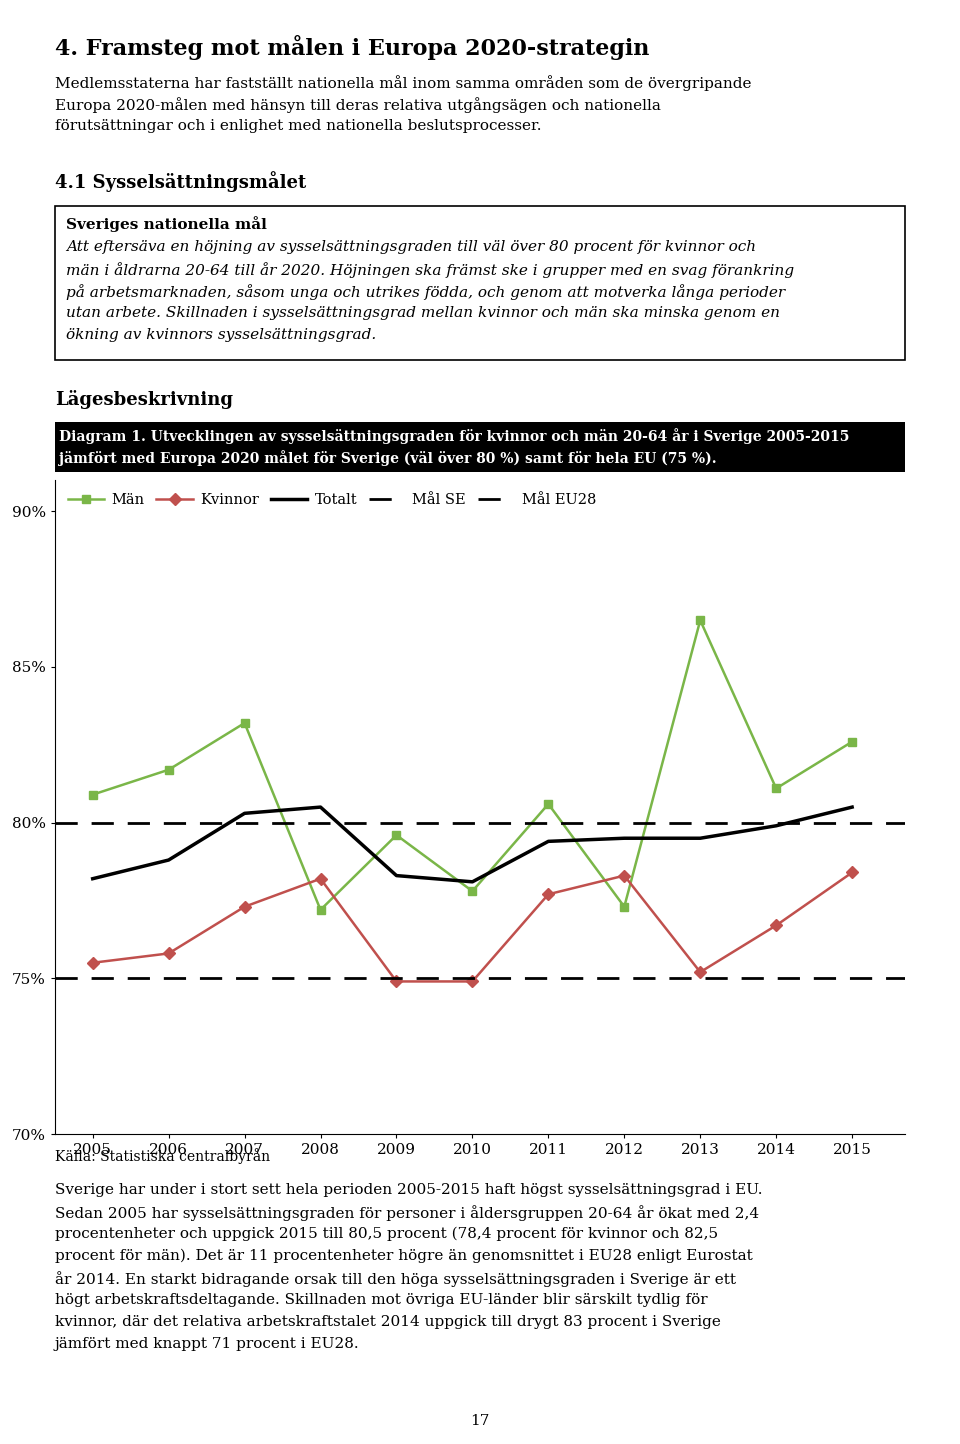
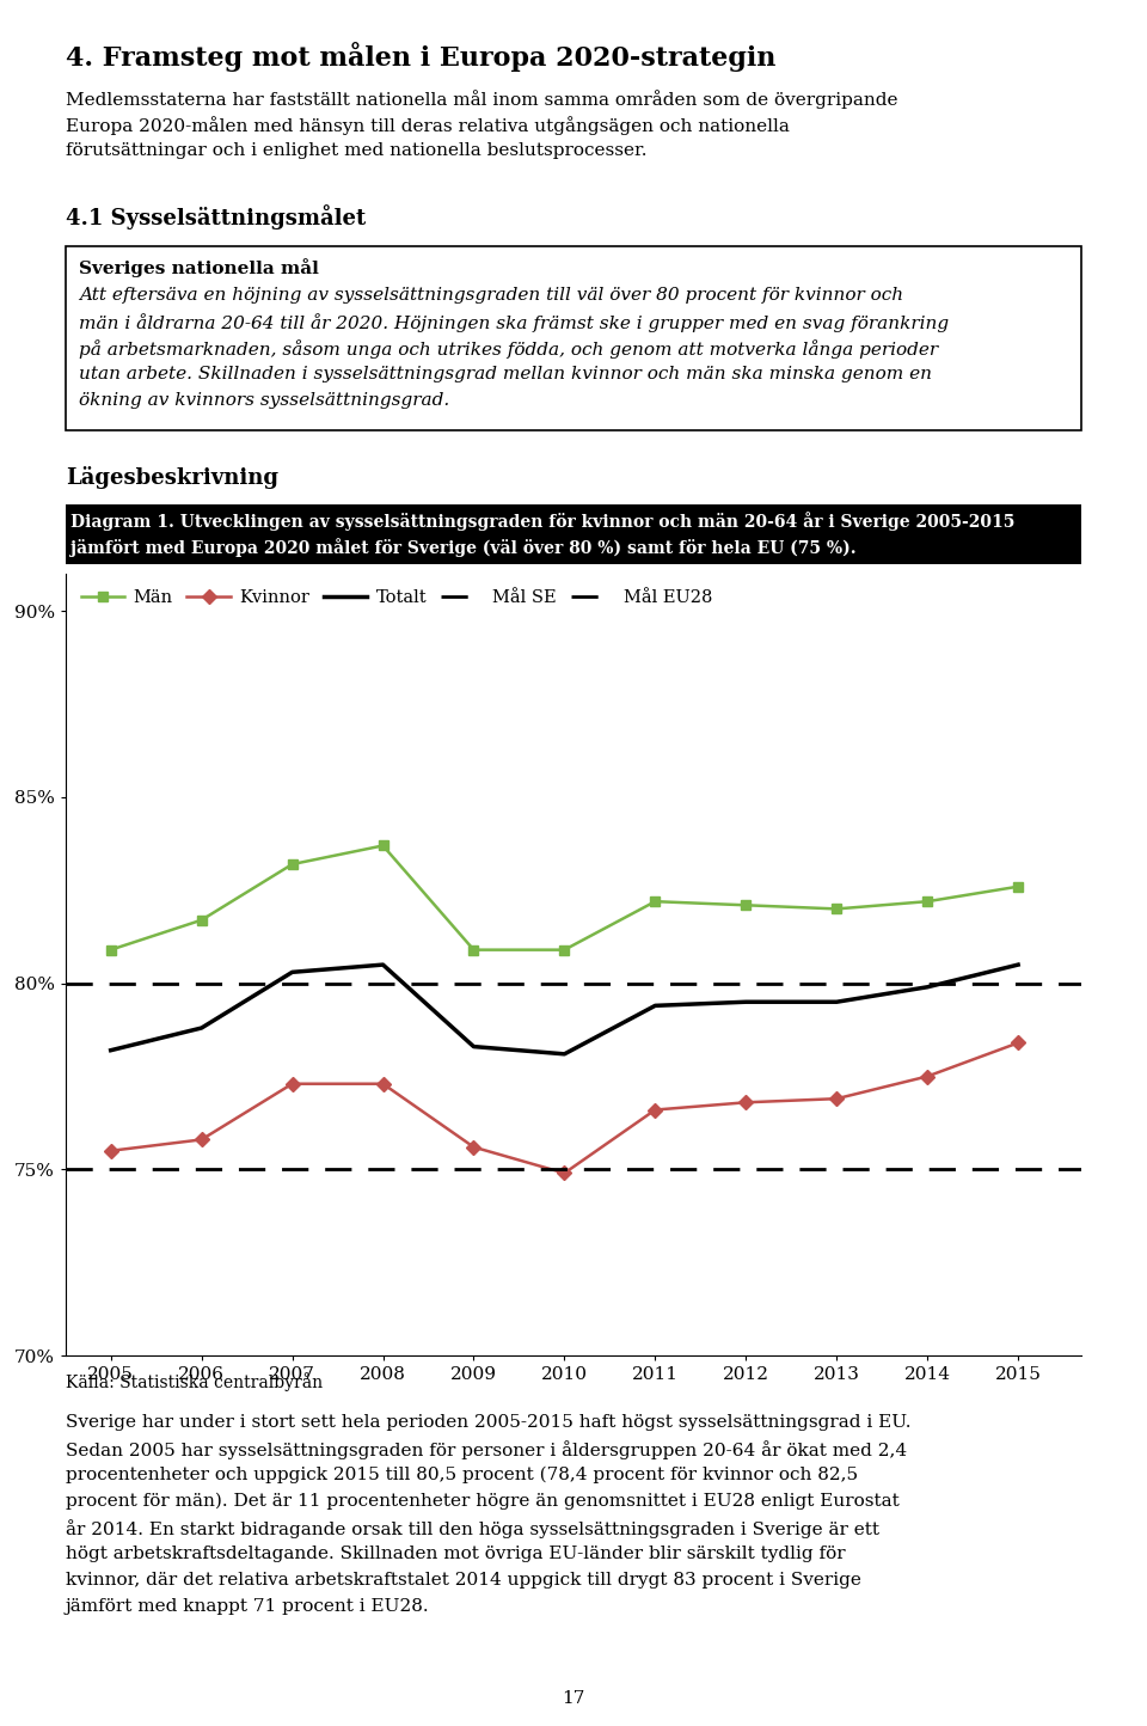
Män/2008: 77.2% -> 83.7%
Kvinnor/2008: 78.2% -> 77.3%
Män/2009: 79.6% -> 80.9%
Kvinnor/2009: 74.9% -> 75.6%
Män/2010: 77.8% -> 80.9%
Män/2011: 80.6% -> 82.2%
Kvinnor/2011: 77.7% -> 76.6%
Män/2012: 77.3% -> 82.1%
Kvinnor/2012: 78.3% -> 76.8%
Män/2013: 86.5% -> 82.0%
Kvinnor/2013: 75.2% -> 76.9%
Män/2014: 81.1% -> 82.2%
Kvinnor/2014: 76.7% -> 77.5%
